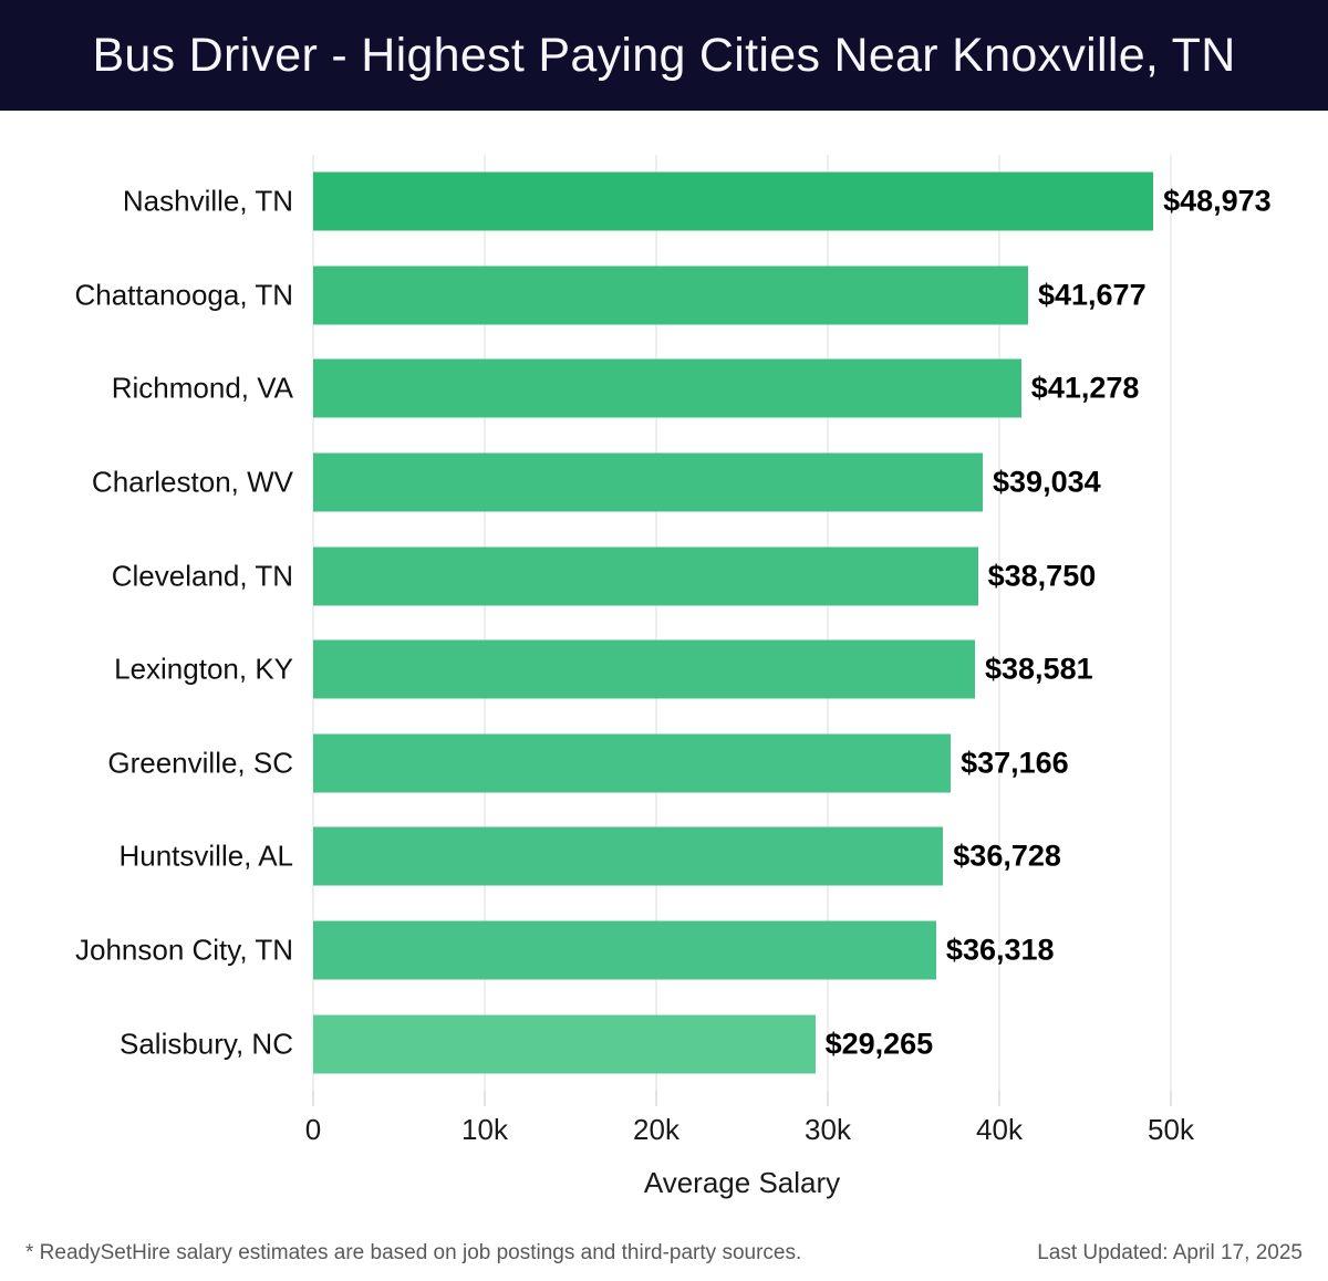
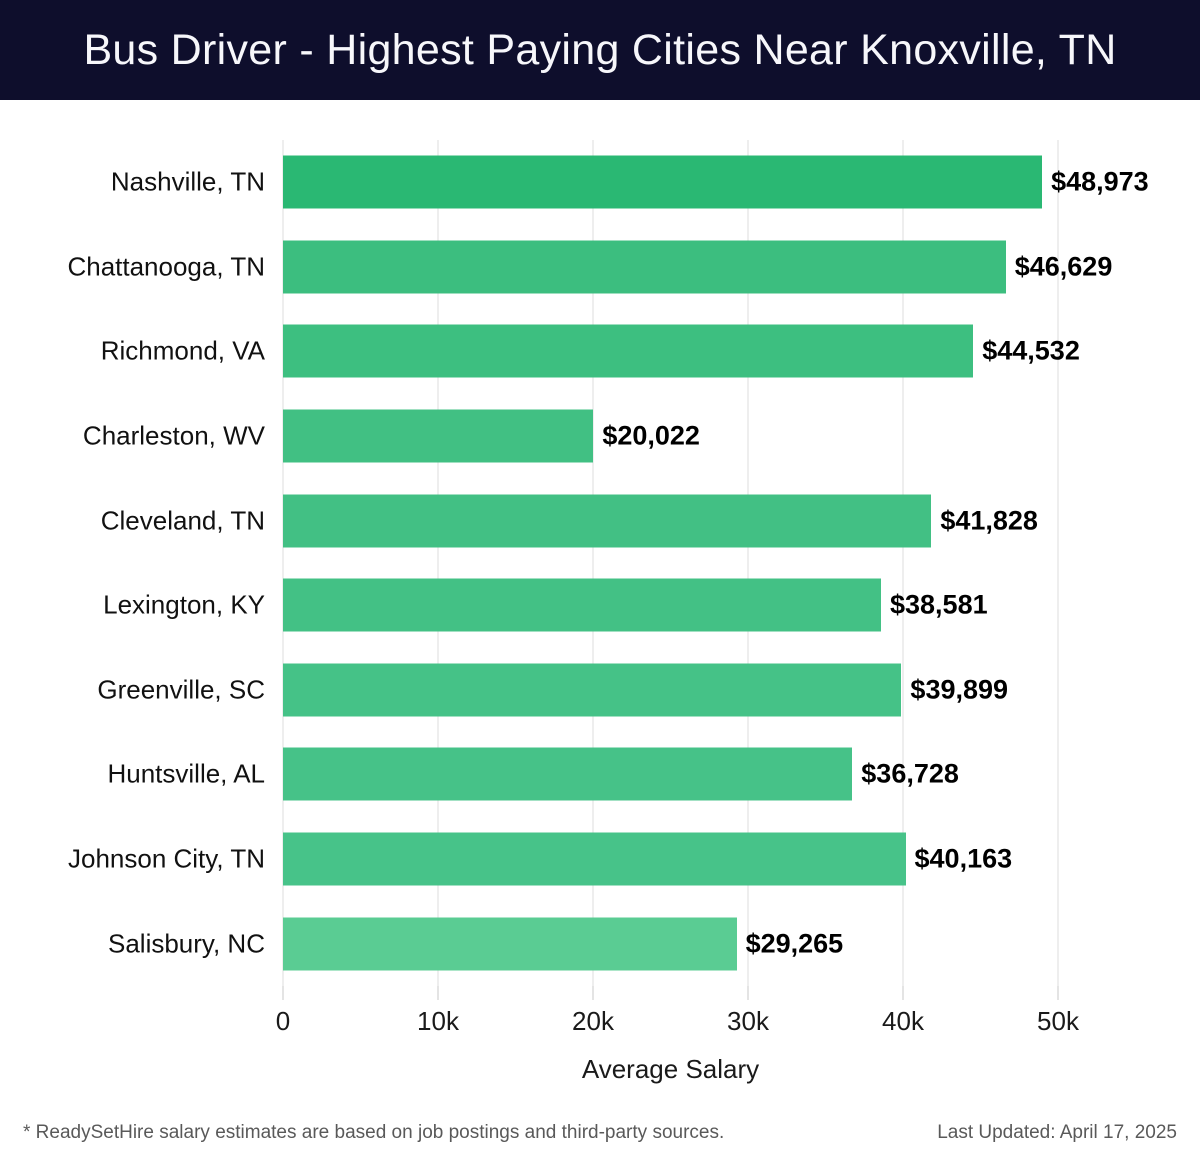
Chattanooga, TN: $41,677 -> $46,629
Richmond, VA: $41,278 -> $44,532
Charleston, WV: $39,034 -> $20,022
Cleveland, TN: $38,750 -> $41,828
Greenville, SC: $37,166 -> $39,899
Johnson City, TN: $36,318 -> $40,163
